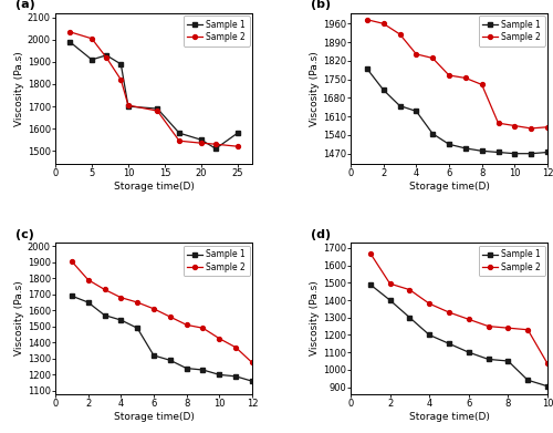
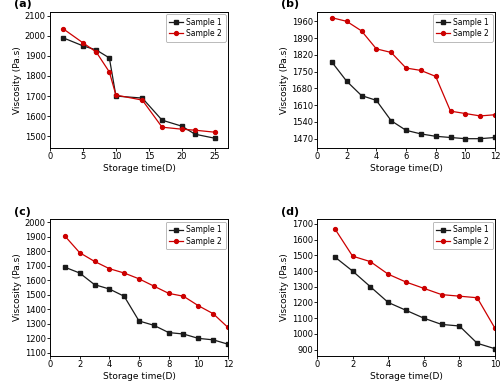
Sample 1/5: 1910 -> 1950
Sample 2/5: 2005 -> 1965
Sample 1/25: 1580 -> 1490
